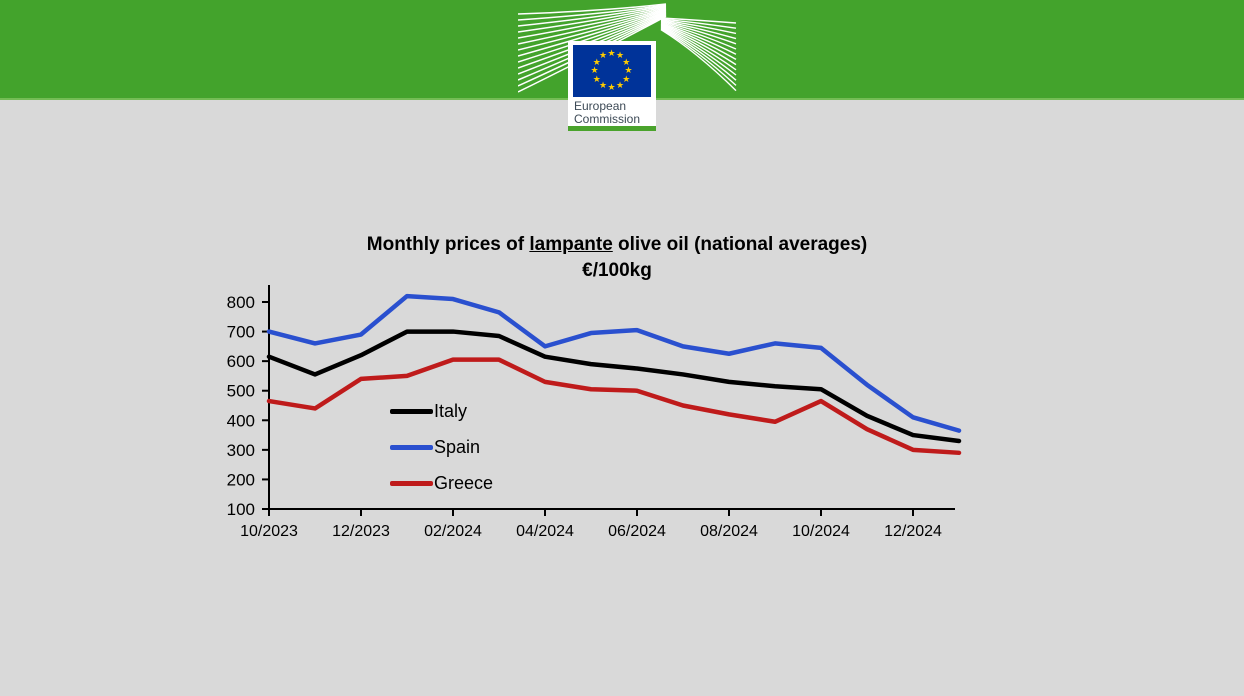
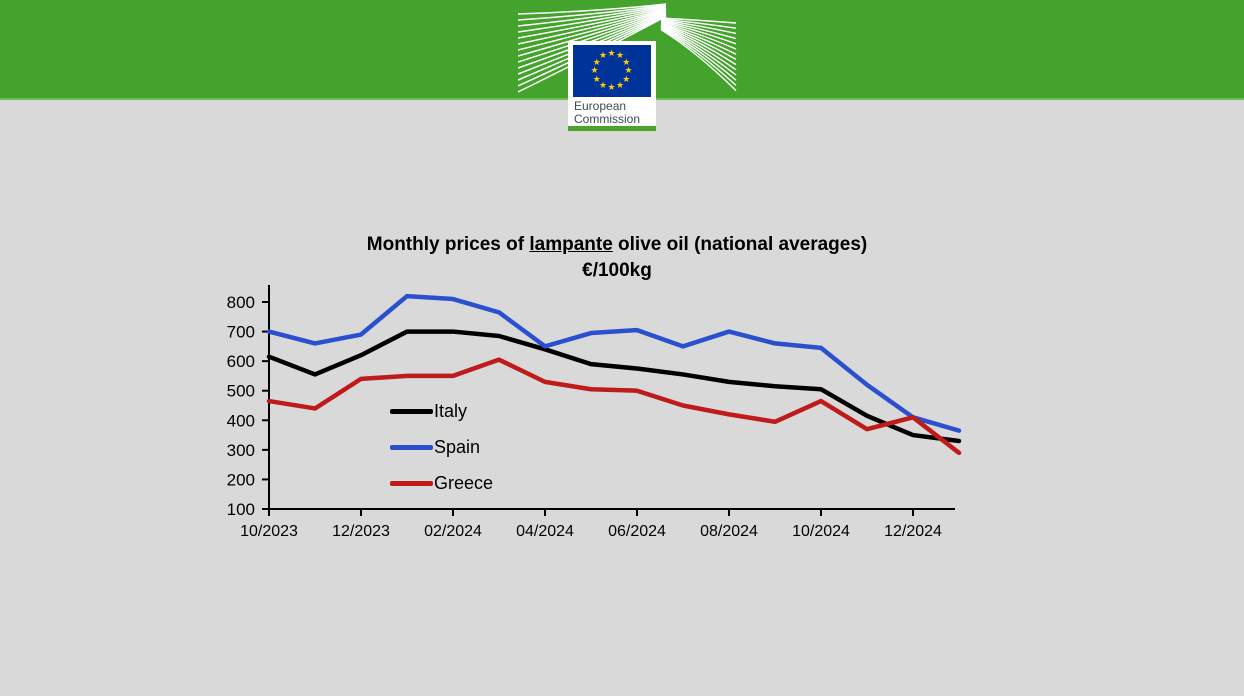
Greece/02/2024: 600 -> 550
Italy/04/2024: 620 -> 640
Spain/08/2024: 620 -> 700
Greece/12/2024: 300 -> 410
